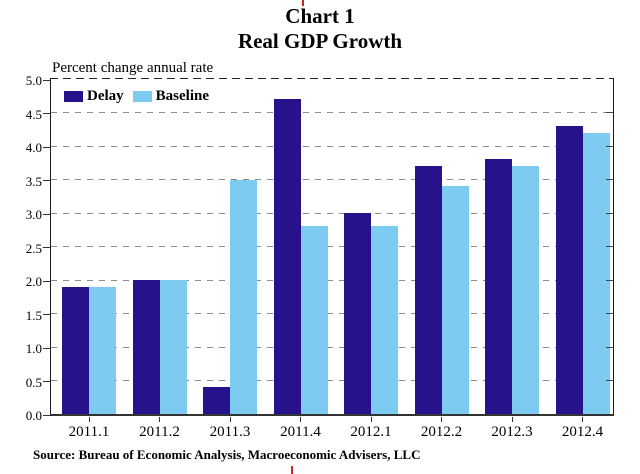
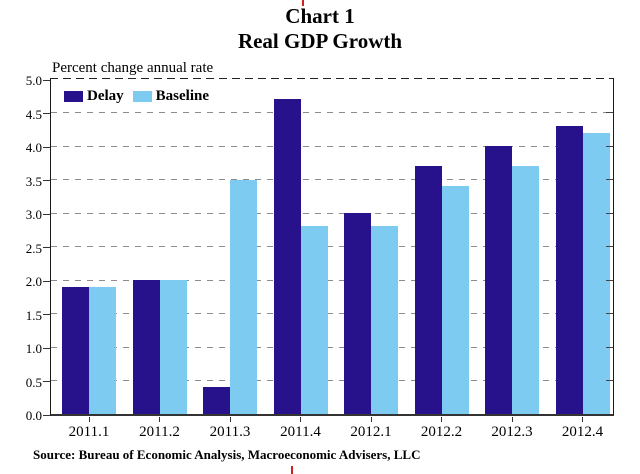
Delay/2012.3: 3.8 -> 4.0
